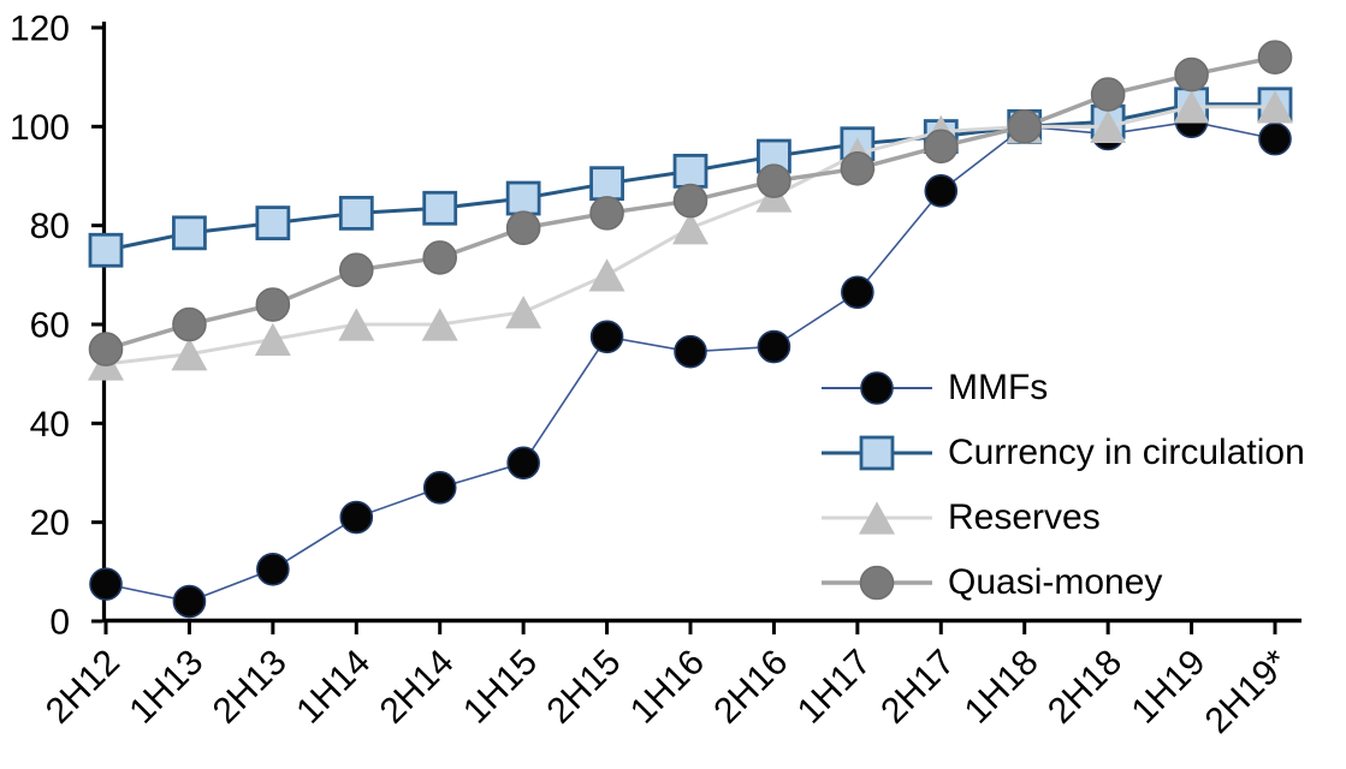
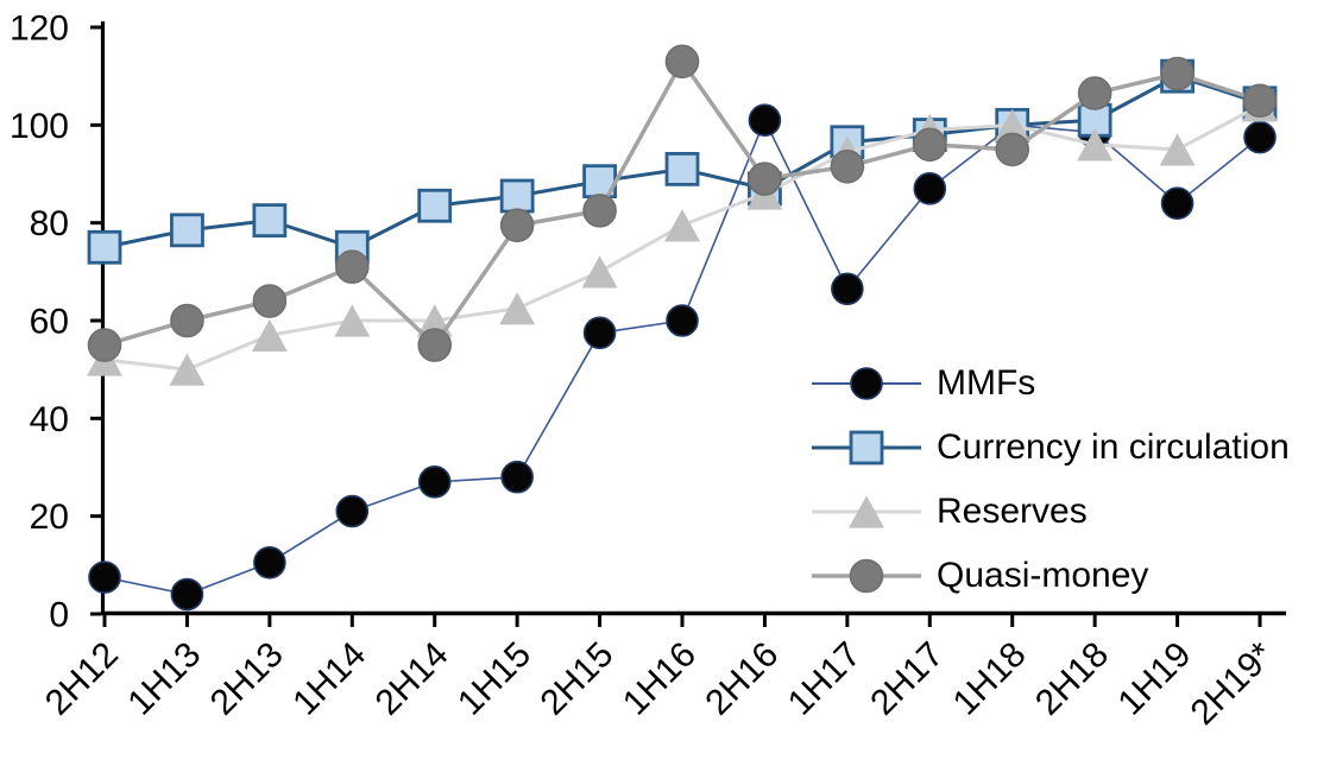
Reserves/1H13: 54 -> 50
Currency in circulation/1H14: 82 -> 75
Quasi-money/2H14: 74 -> 55
MMFs/1H15: 32 -> 28
MMFs/1H16: 54 -> 60
Quasi-money/1H16: 85 -> 113
MMFs/2H16: 56 -> 101
Currency in circulation/2H16: 94 -> 87
Quasi-money/1H18: 100 -> 95
Reserves/2H18: 100 -> 96
MMFs/1H19: 101 -> 84
Currency in circulation/1H19: 104 -> 110
Reserves/1H19: 104 -> 95
Quasi-money/2H19*: 114 -> 105
